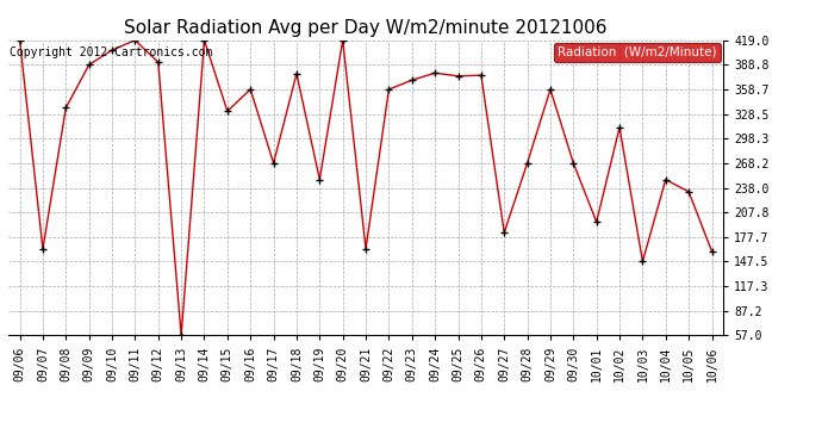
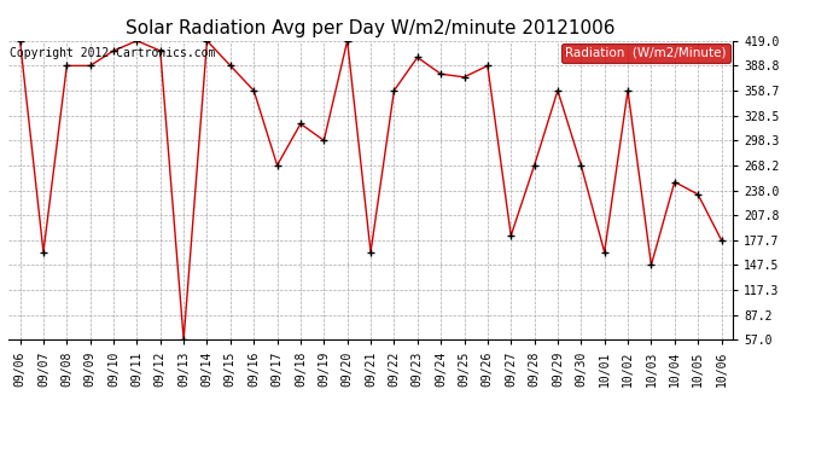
09/08: 336 -> 389
09/12: 392 -> 407
09/15: 332 -> 389
09/18: 378 -> 318
09/19: 248 -> 298
09/23: 370 -> 399
09/26: 376 -> 389
10/01: 196 -> 163
10/02: 312 -> 359
10/06: 160 -> 178
